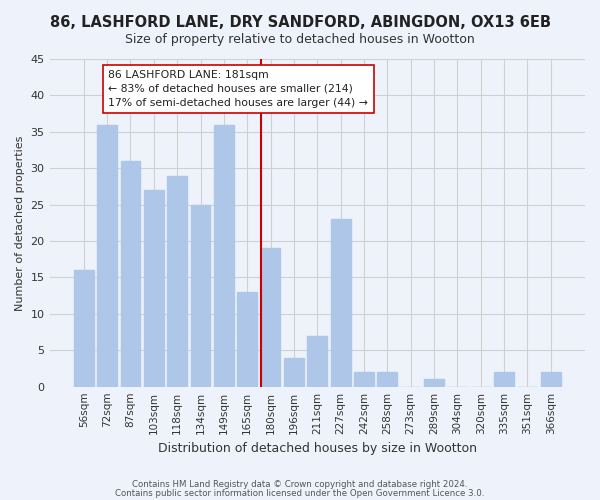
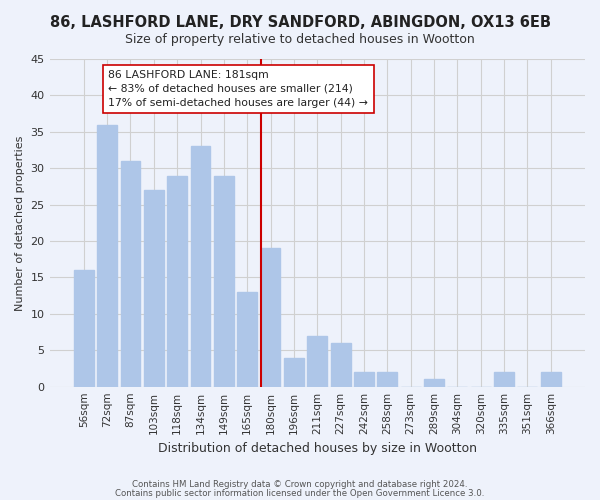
134sqm: 25 -> 33
149sqm: 36 -> 29
227sqm: 23 -> 6
